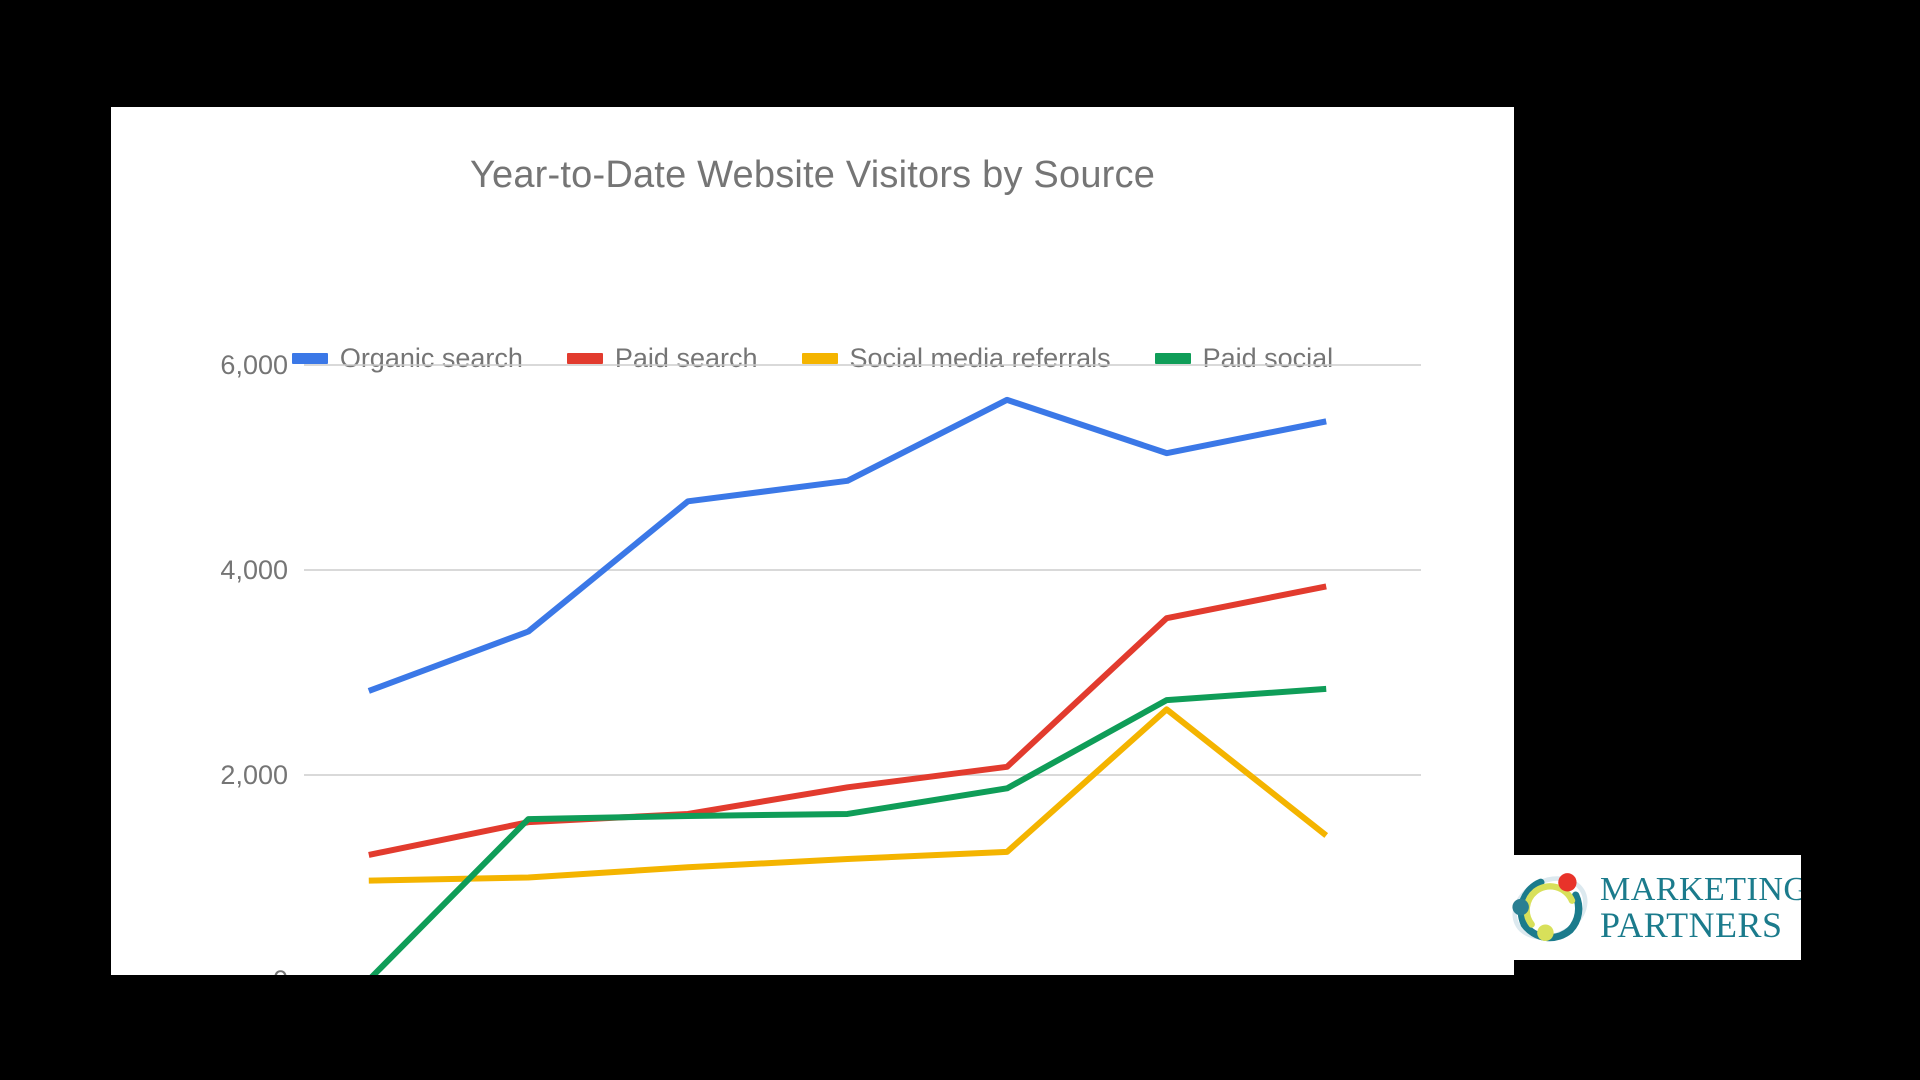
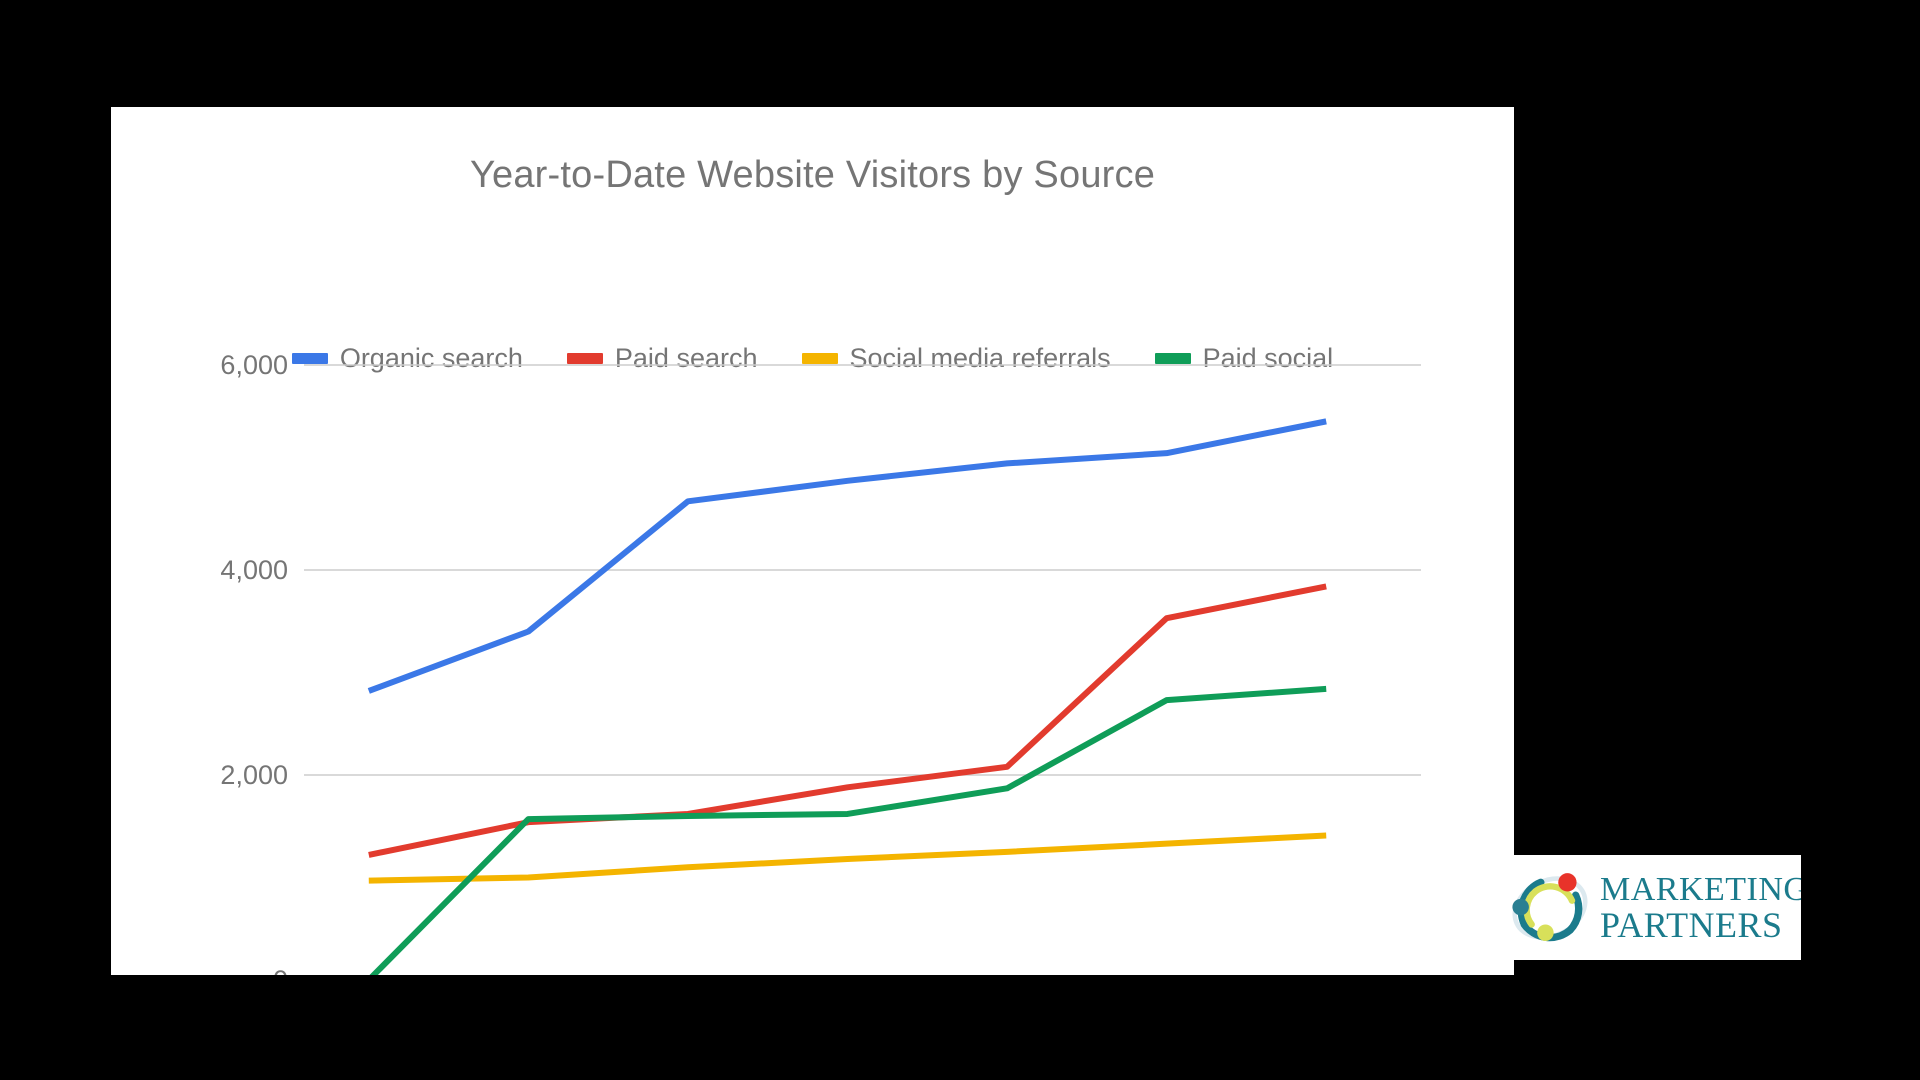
Organic search/May: 5660 -> 5040
Social media referrals/Jun: 2640 -> 1330
